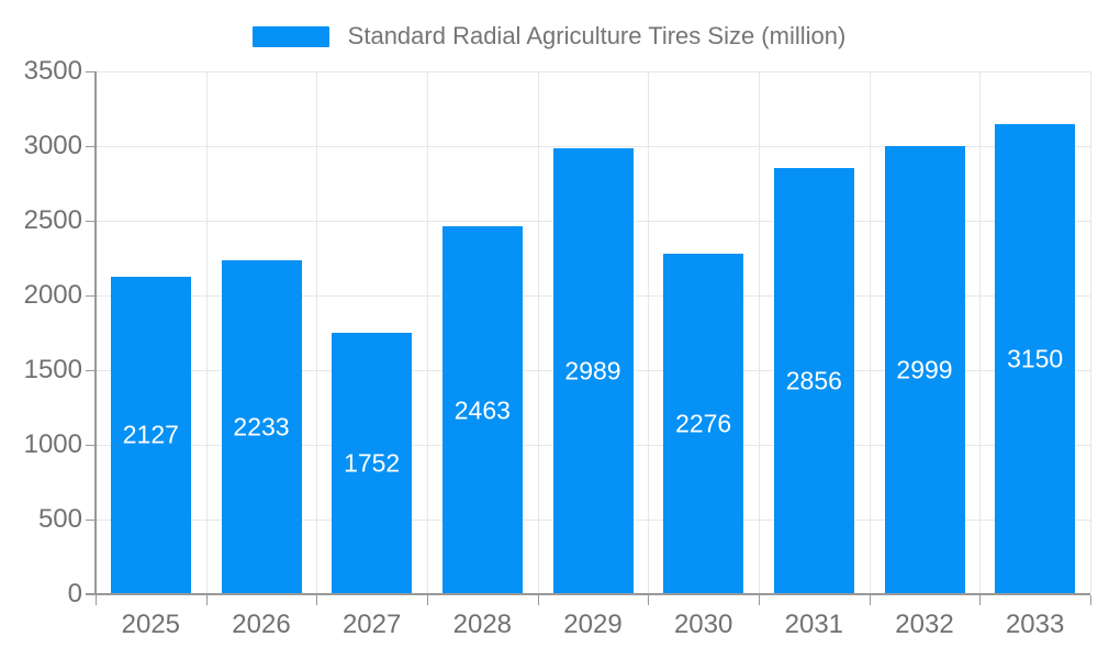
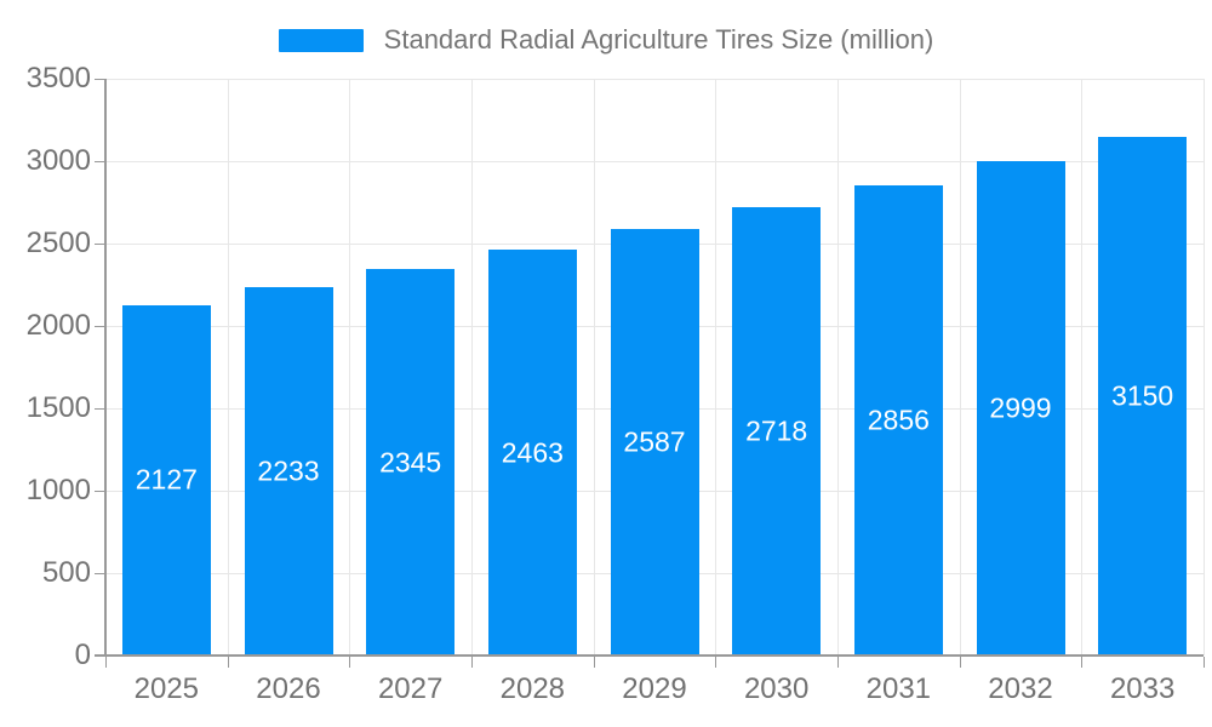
2027: 1752 -> 2345
2029: 2989 -> 2587
2030: 2276 -> 2718
